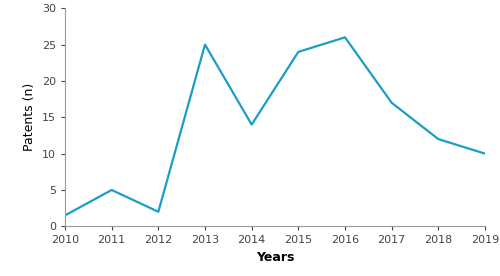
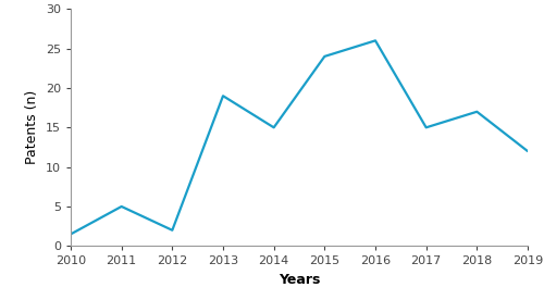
2013: 25.0 -> 19.0
2014: 14.0 -> 15.0
2017: 17.0 -> 15.0
2018: 12.0 -> 17.0
2019: 10.0 -> 12.0
